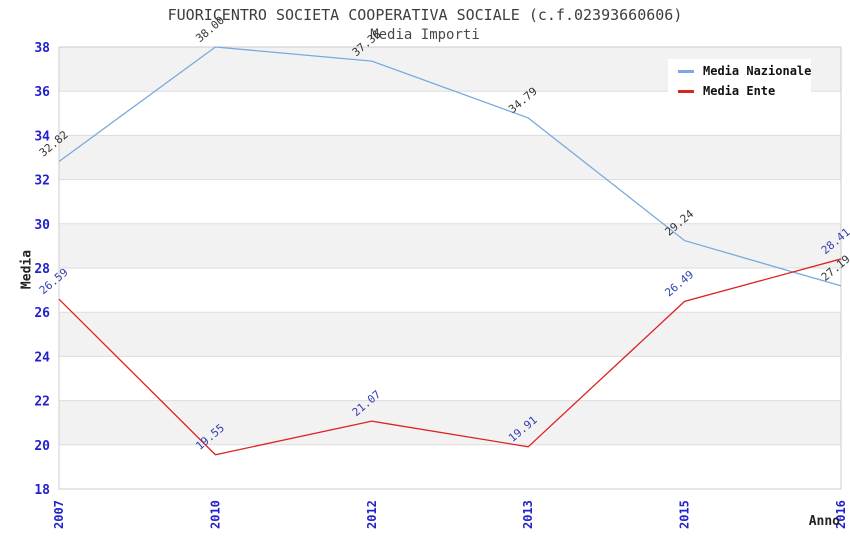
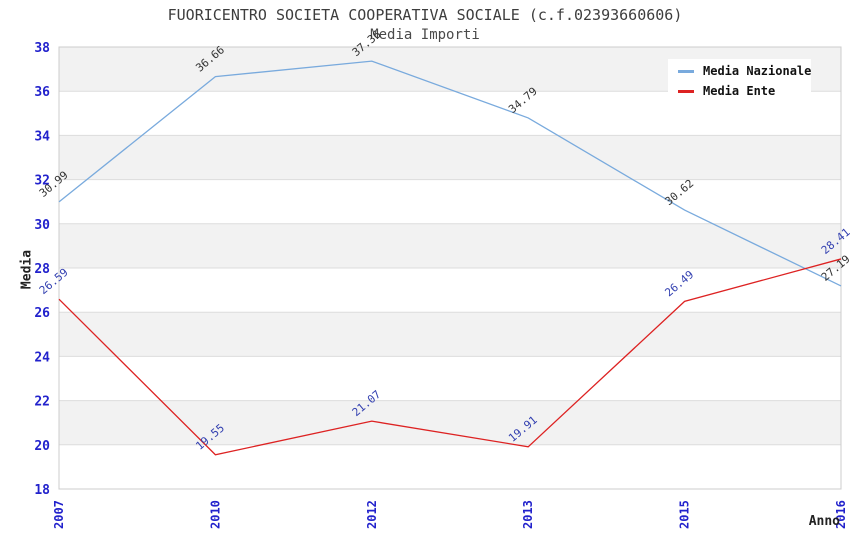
Media Nazionale/2007: 32.82 -> 30.99
Media Nazionale/2010: 38.00 -> 36.66
Media Nazionale/2015: 29.24 -> 30.62
